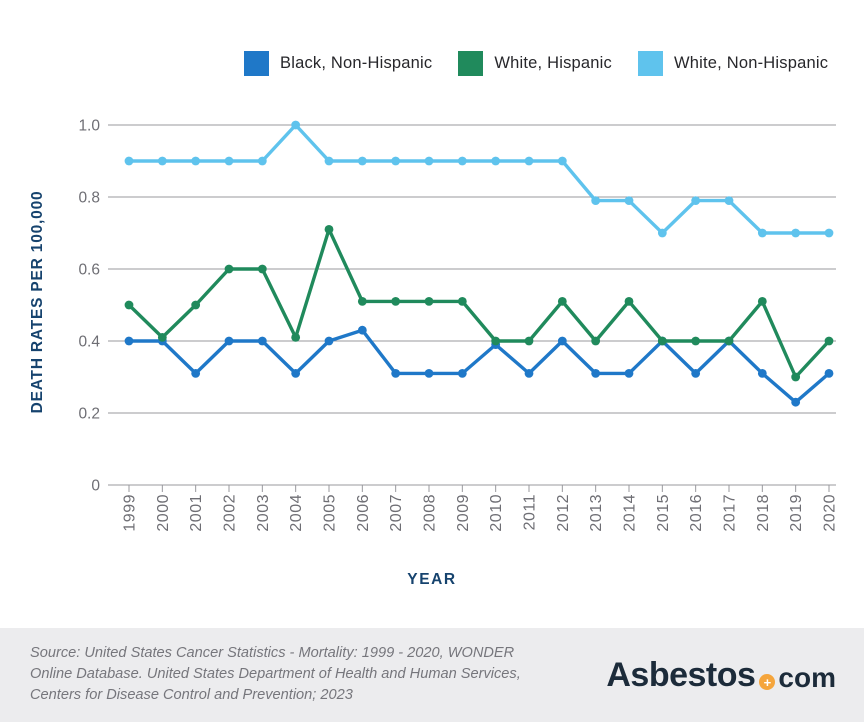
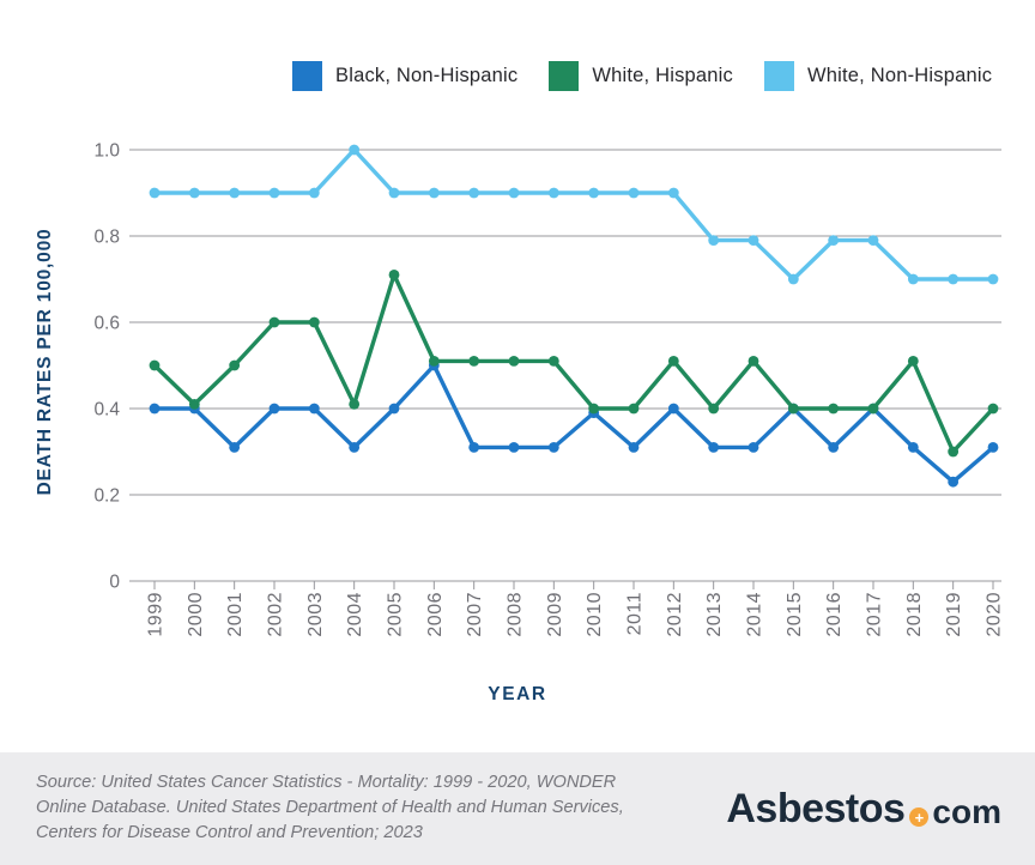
Black, Non-Hispanic/2006: 0.43 -> 0.50
